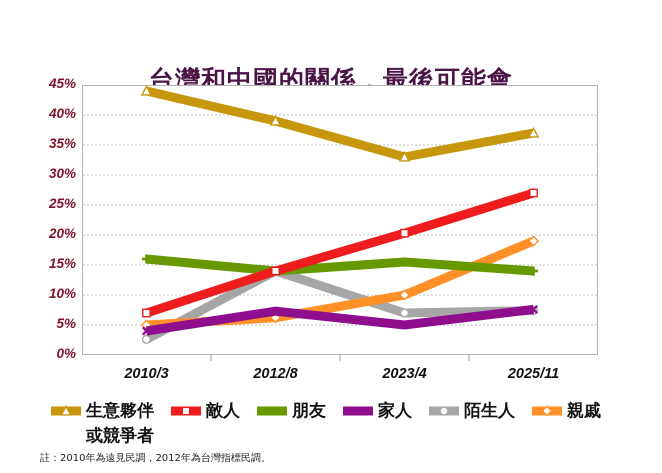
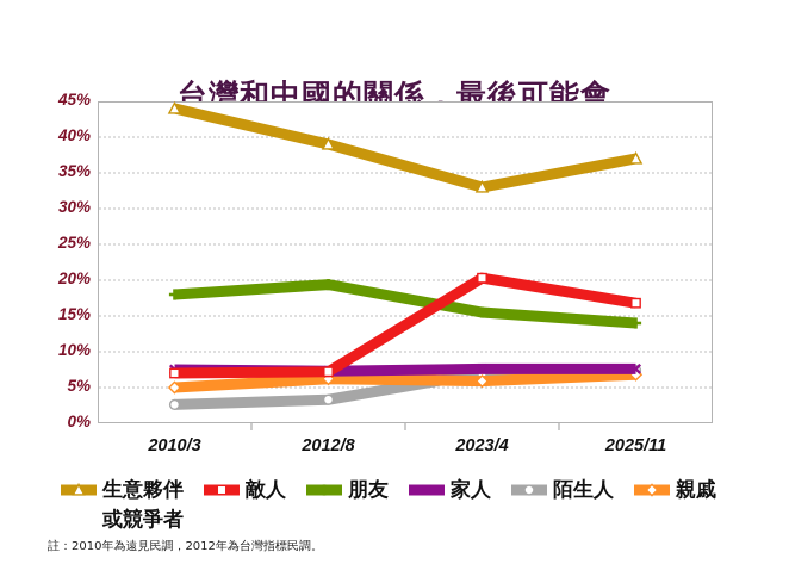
朋友/2010/3: 16% -> 18%
家人/2010/3: 4% -> 8%
敵人/2012/8: 14% -> 7%
朋友/2012/8: 14% -> 19%
陌生人/2012/8: 14% -> 3%
家人/2023/4: 5% -> 8%
親戚/2023/4: 10% -> 6%
敵人/2025/11: 27% -> 17%
親戚/2025/11: 19% -> 7%
